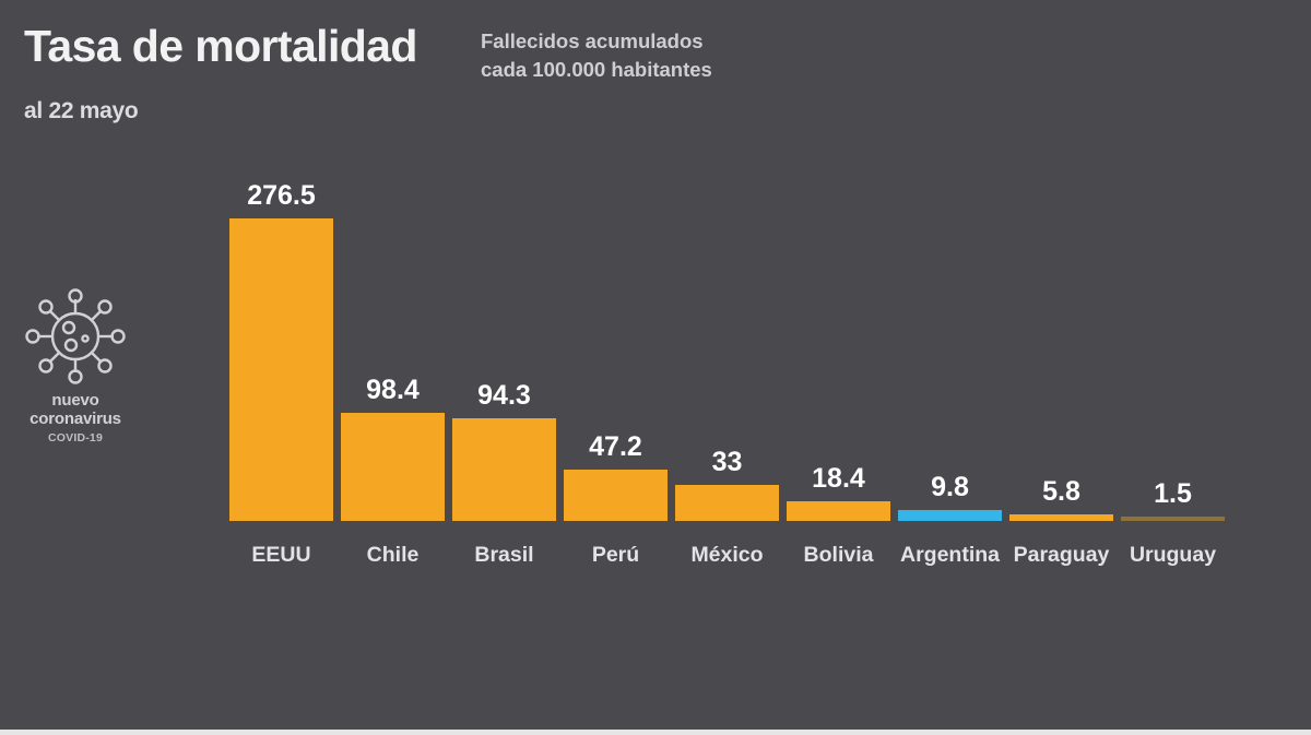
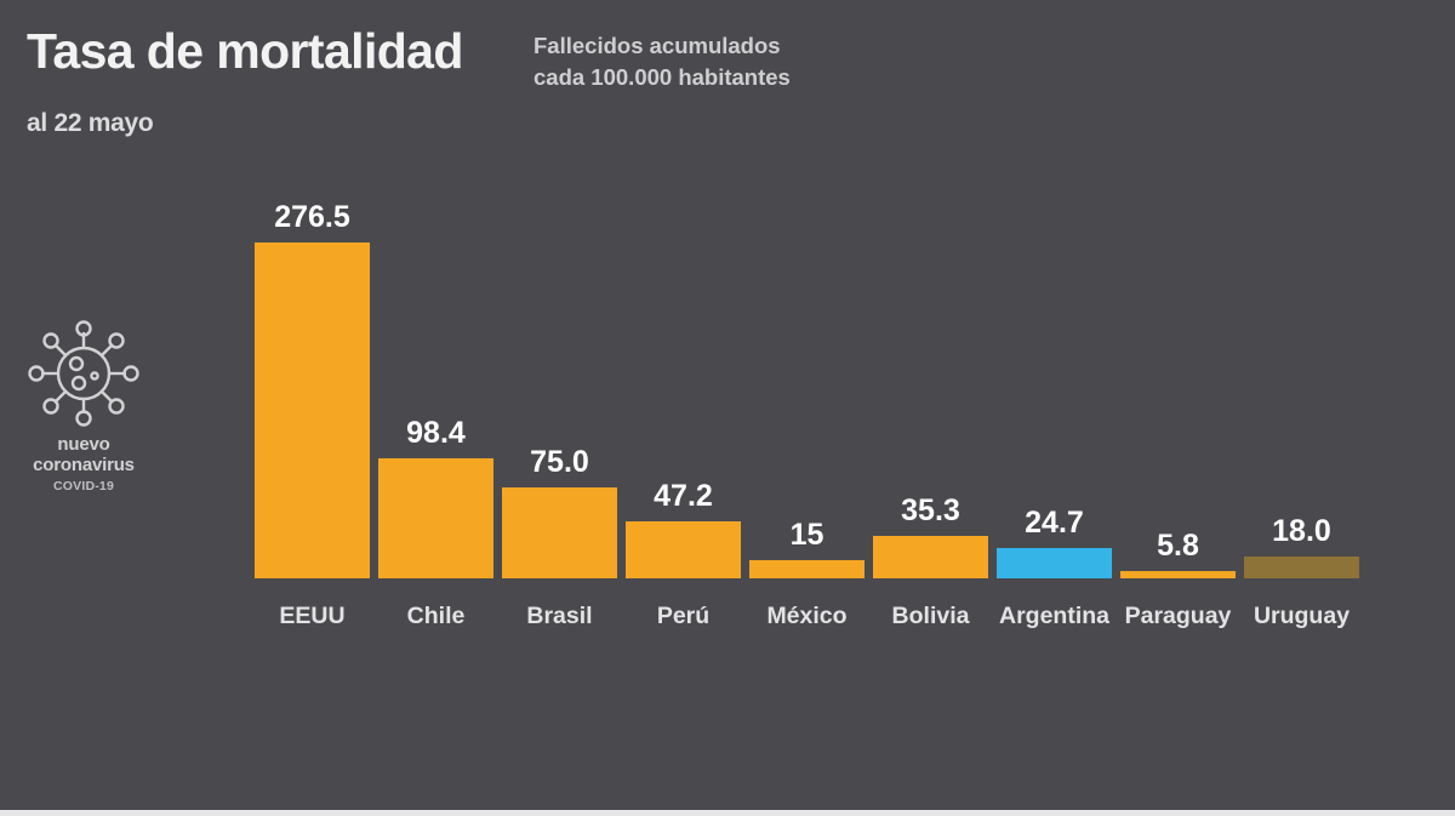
Brasil: 94.3 -> 75.0
México: 33 -> 15
Bolivia: 18.4 -> 35.3
Argentina: 9.8 -> 24.7
Uruguay: 1.5 -> 18.0
